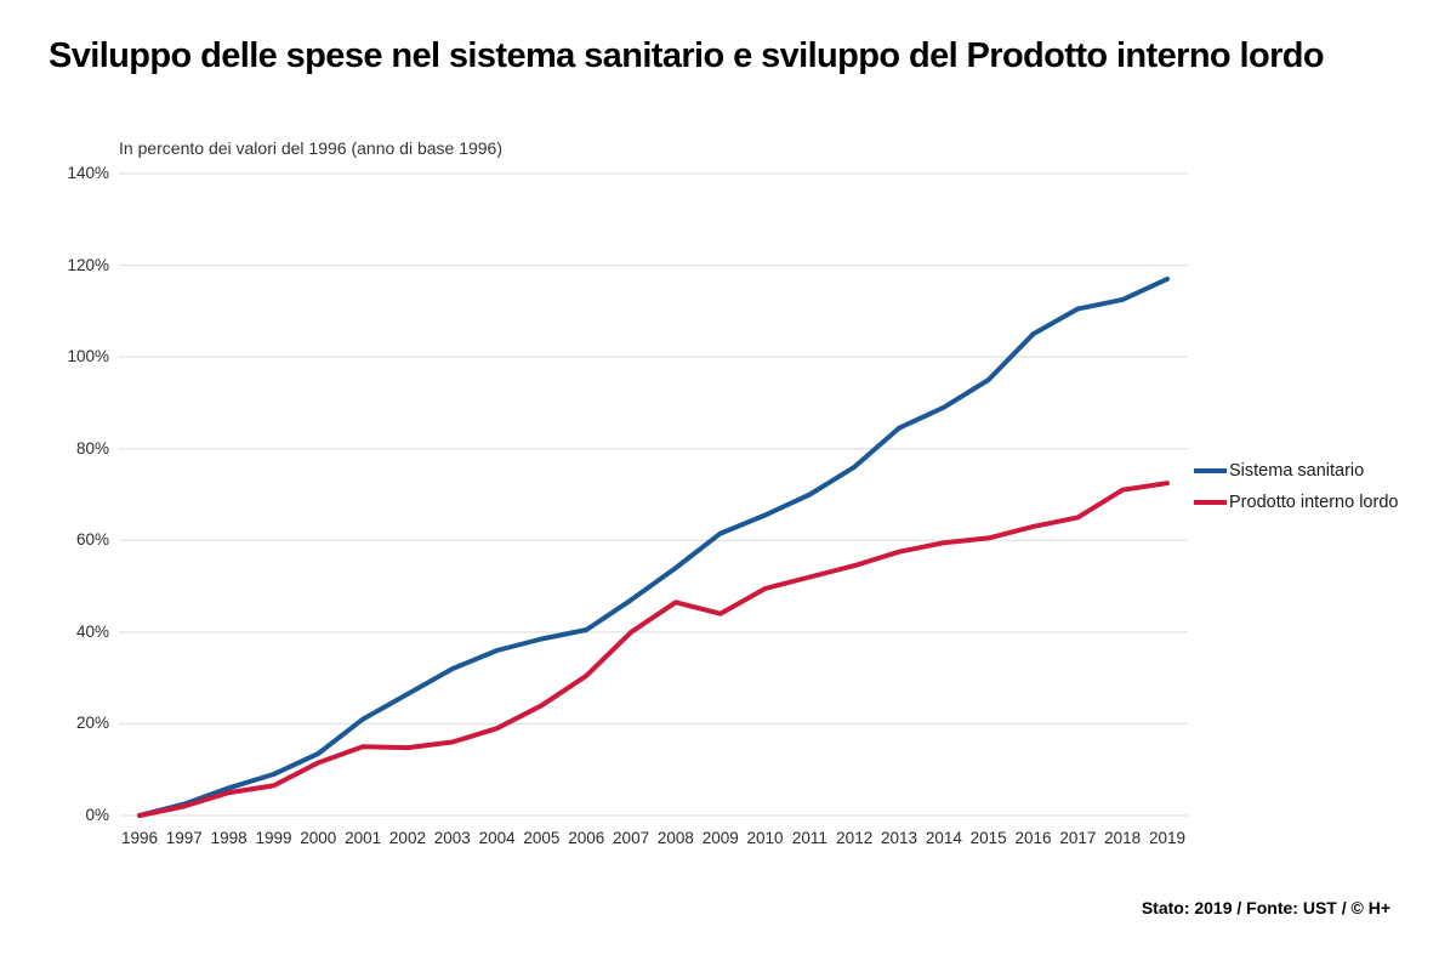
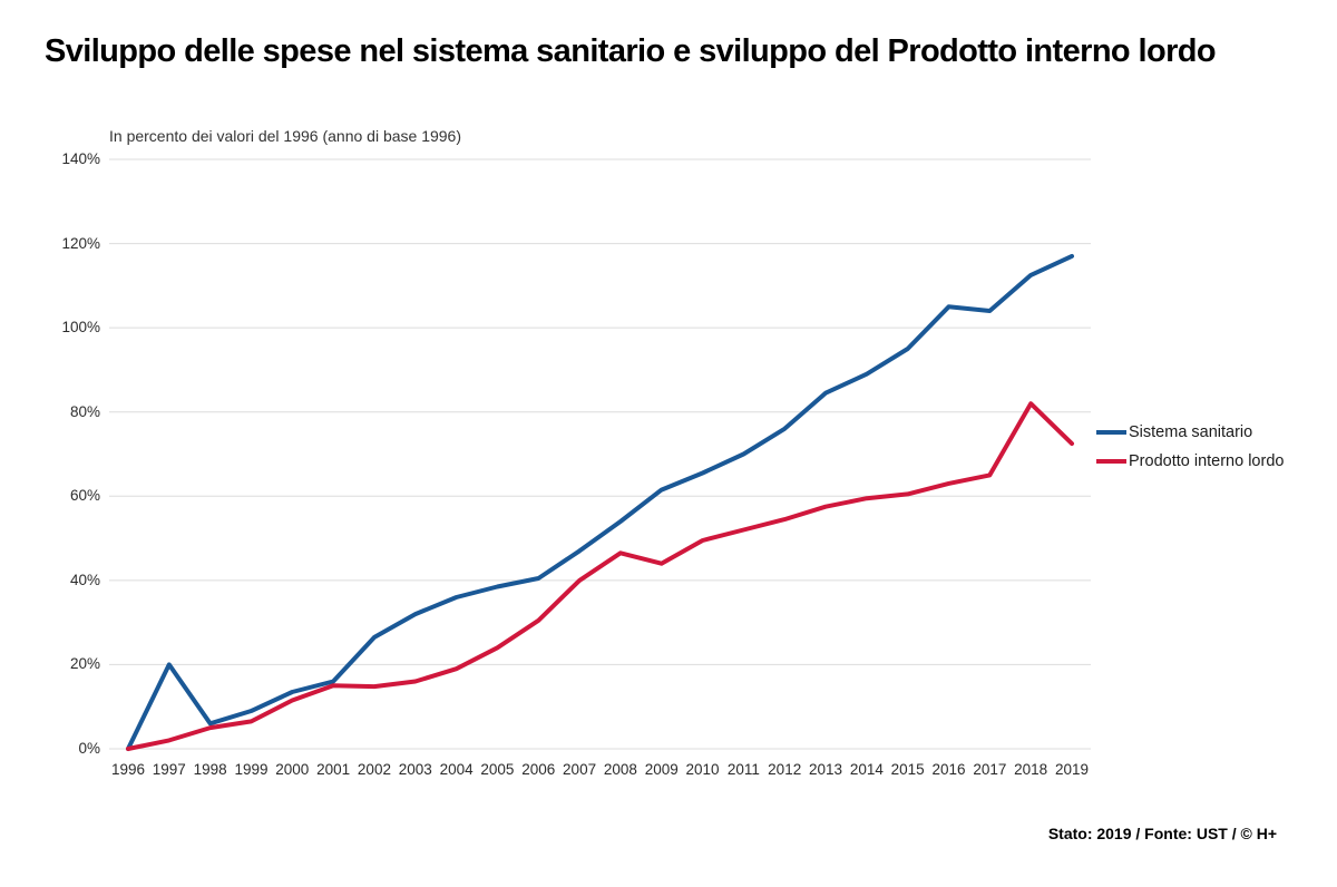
Sistema sanitario/1997: 2% -> 20%
Sistema sanitario/2001: 21% -> 16%
Sistema sanitario/2017: 110% -> 104%
Prodotto interno lordo/2018: 71% -> 82%
